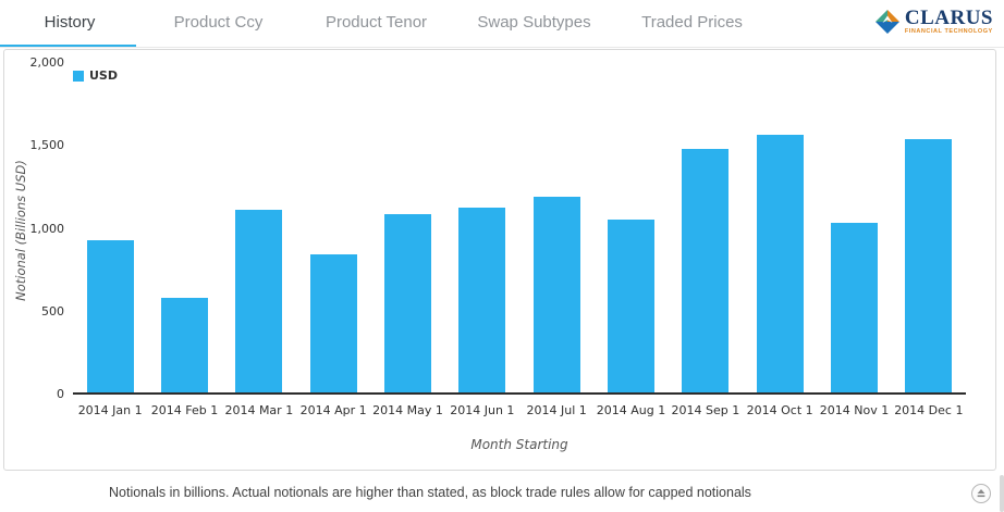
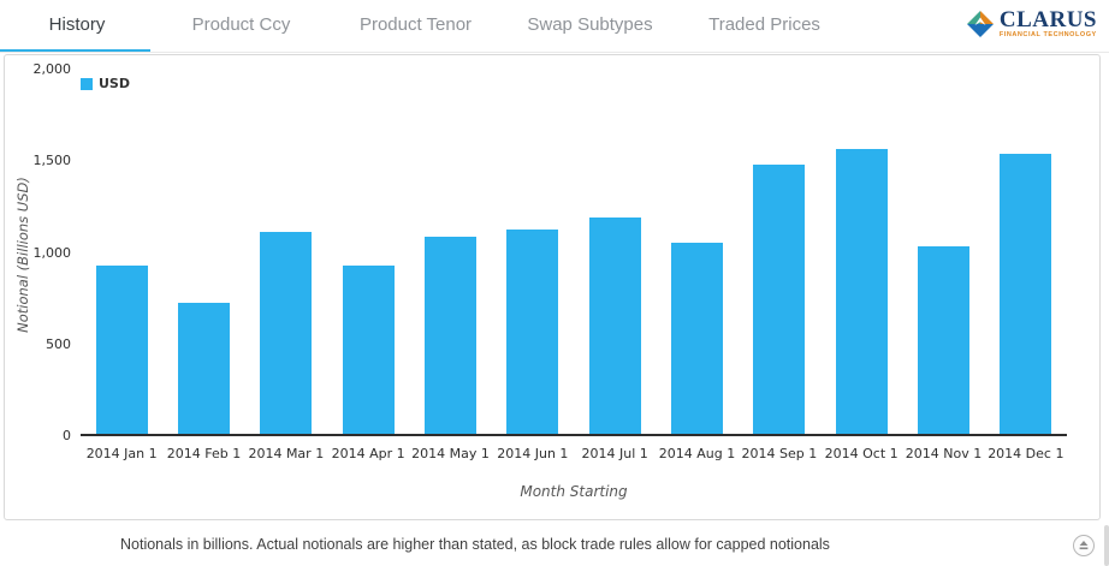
2014 Feb 1: 570 -> 720
2014 Apr 1: 830 -> 920
